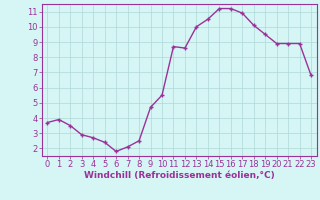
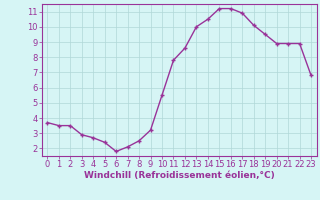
1: 3.9 -> 3.5
9: 4.7 -> 3.2
11: 8.7 -> 7.8
